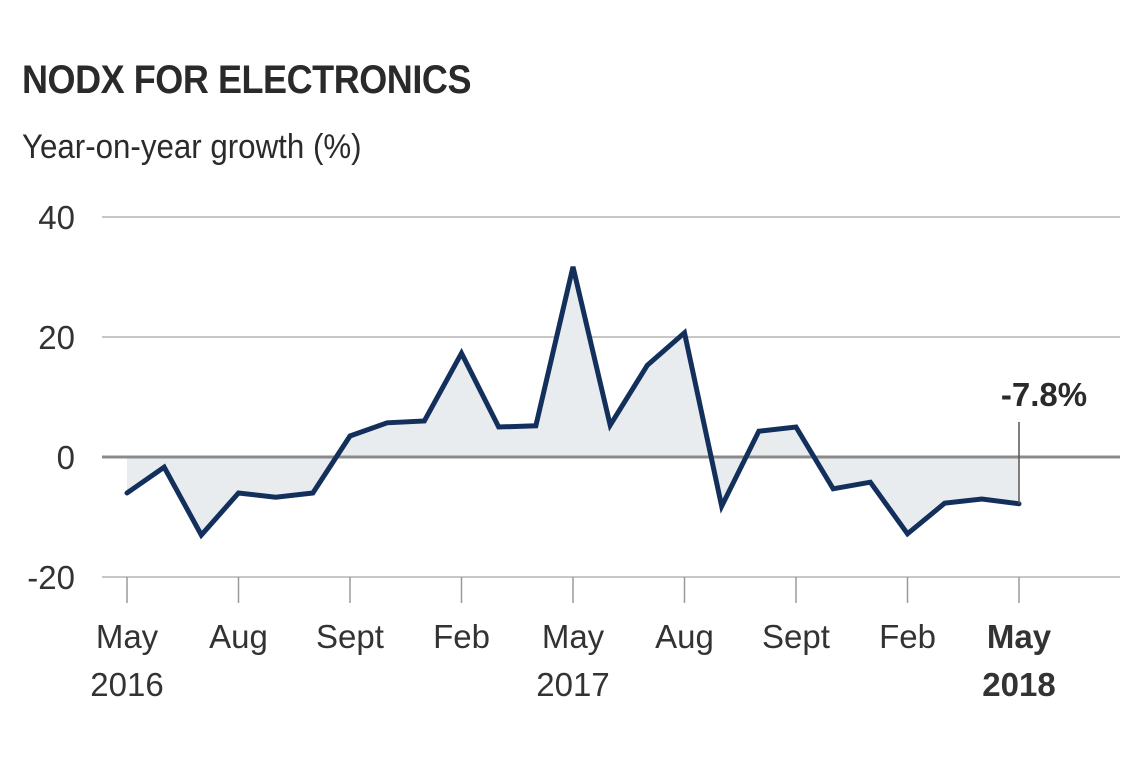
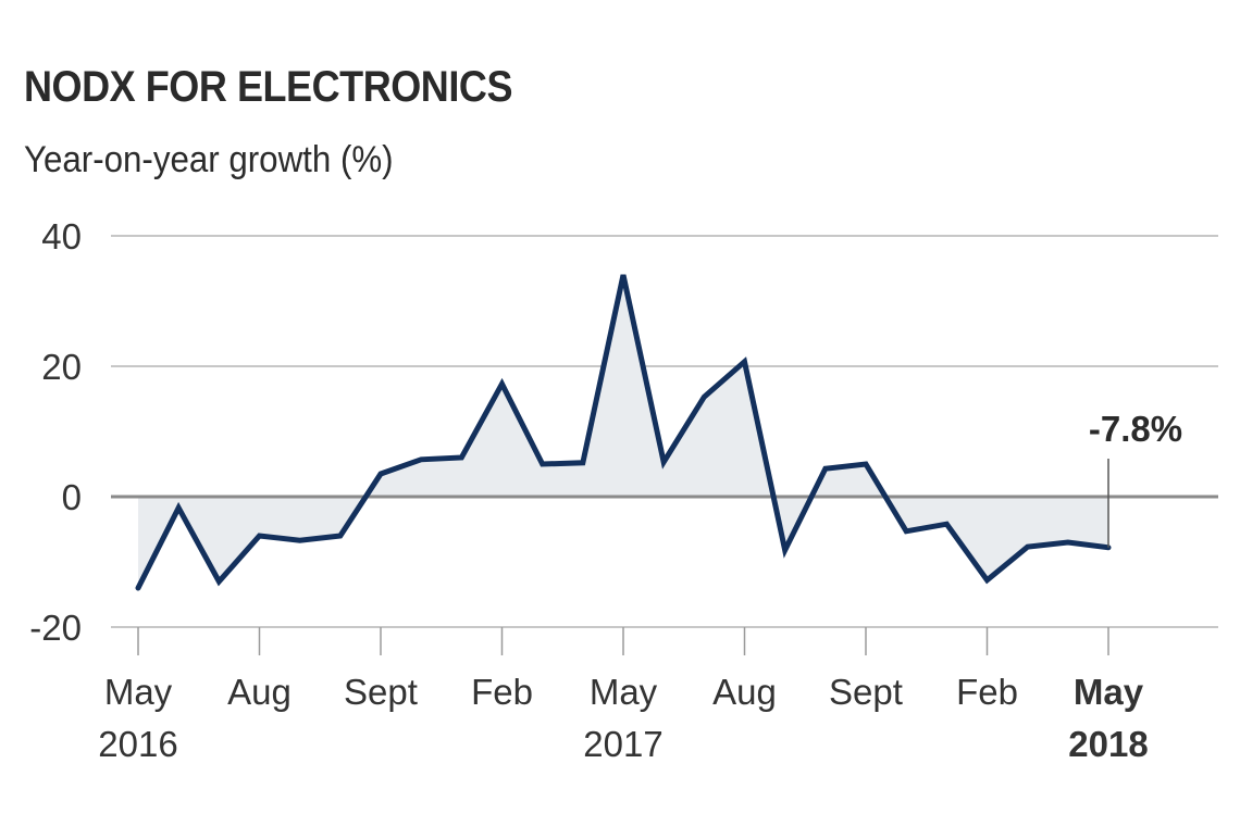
May 2016: -6 -> -14
May 2017: 32 -> 34
